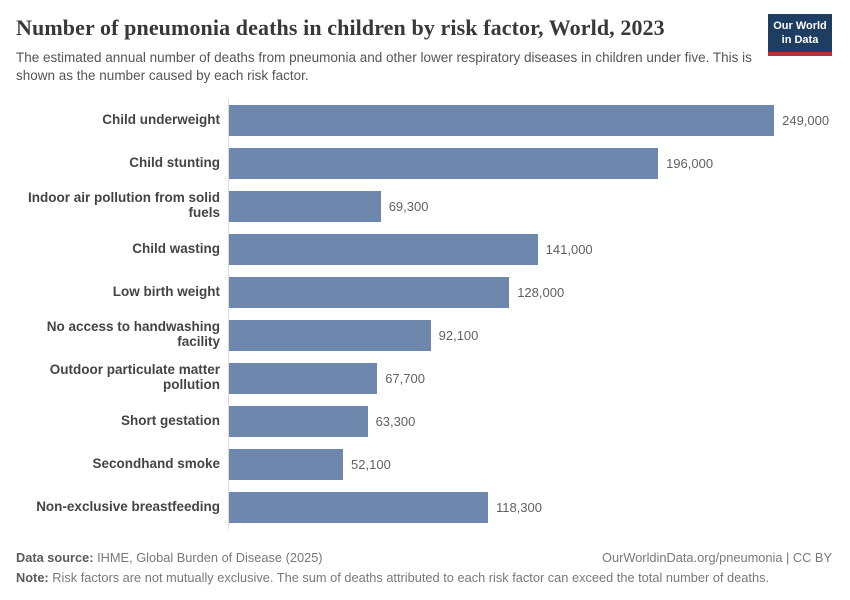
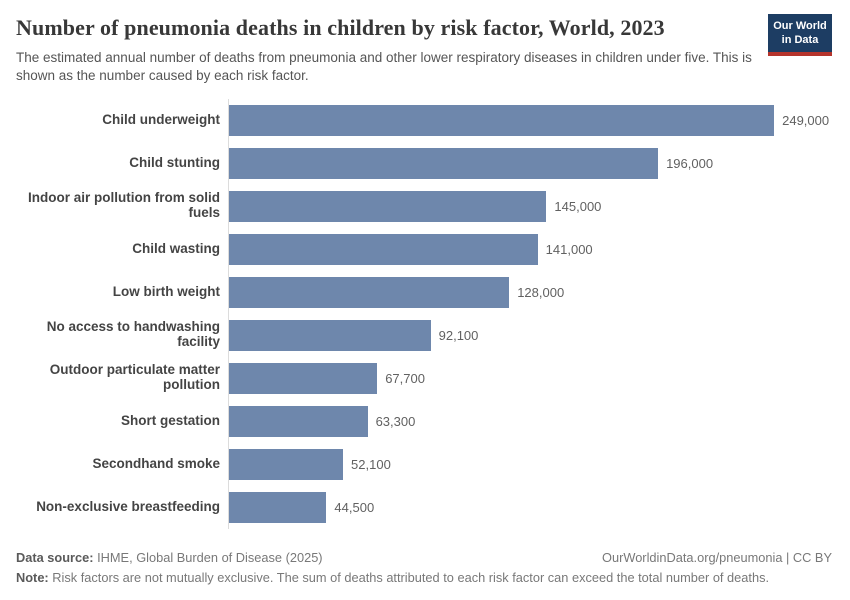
Indoor air pollution from solid fuels: 69,300 -> 145,000
Non-exclusive breastfeeding: 118,300 -> 44,500
